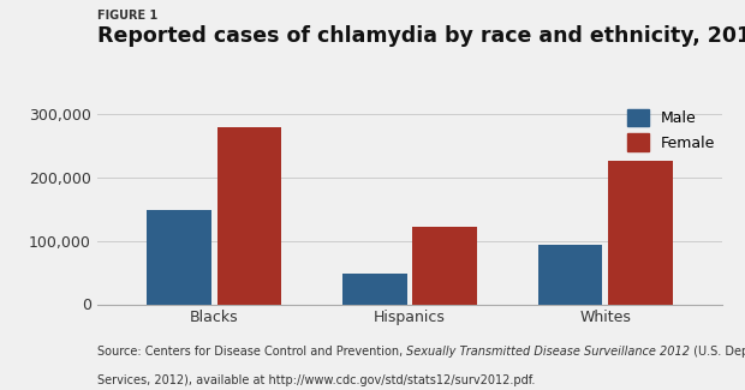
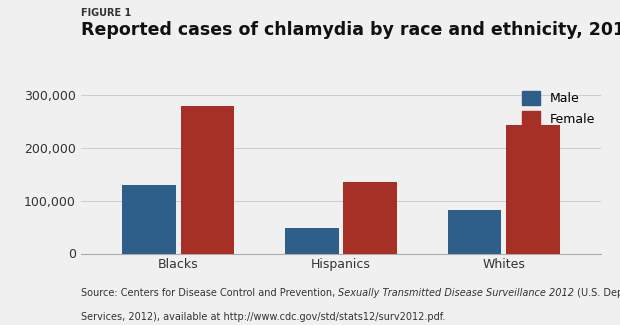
Male/Blacks: 148,000 -> 130,000
Female/Hispanics: 122,000 -> 135,000
Male/Whites: 94,000 -> 82,000
Female/Whites: 226,000 -> 243,000
